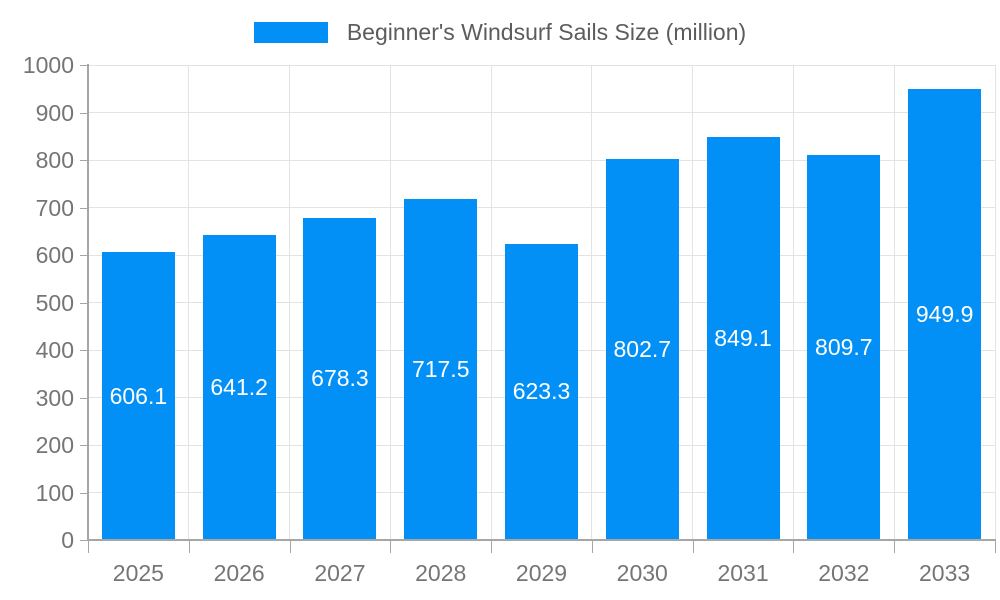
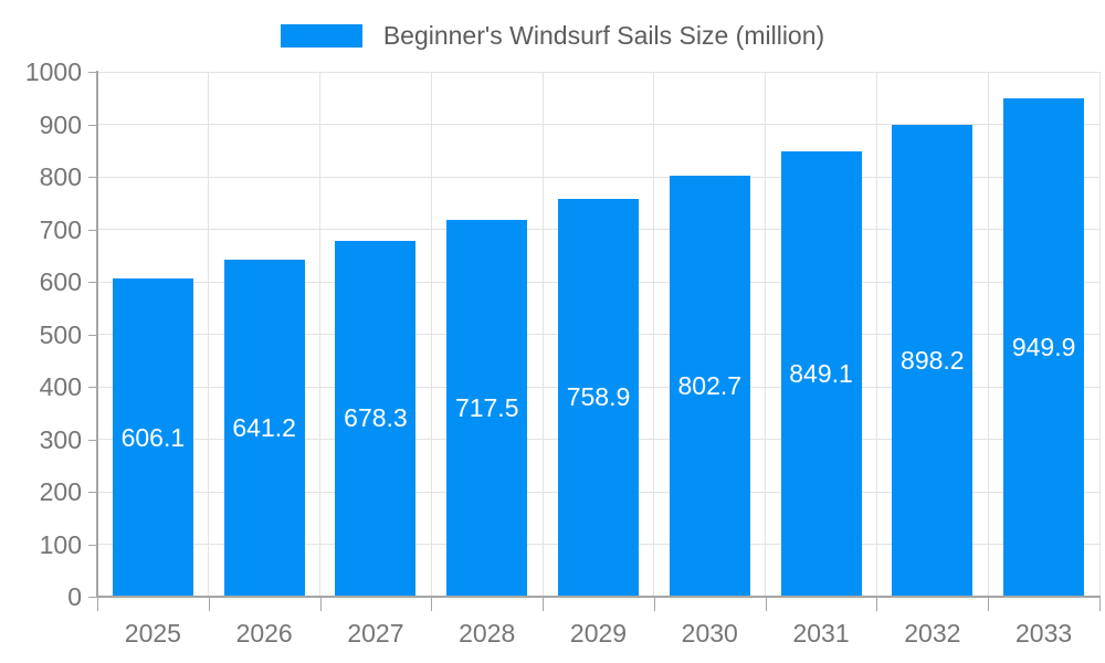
2029: 623.3 -> 758.9
2032: 809.7 -> 898.2
